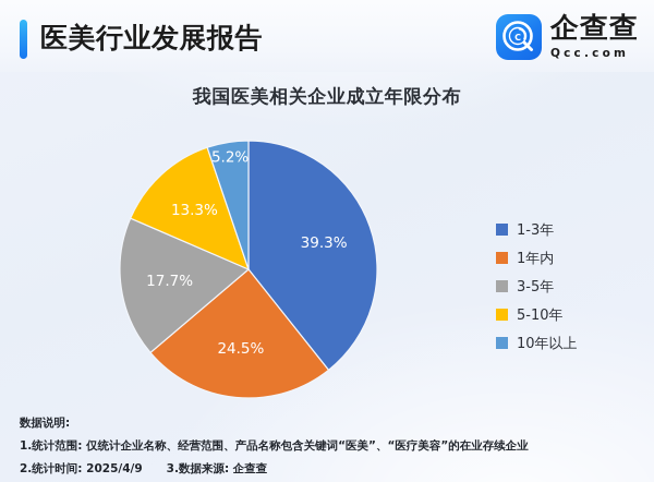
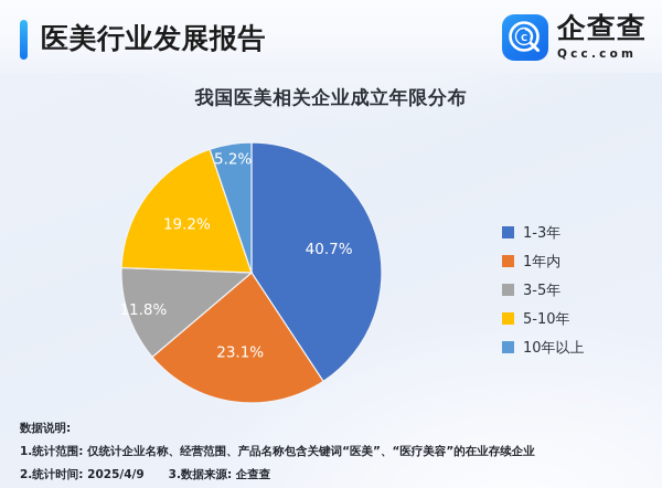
1-3年: 39.3% -> 40.7%
1年内: 24.5% -> 23.1%
3-5年: 17.7% -> 11.8%
5-10年: 13.3% -> 19.2%
